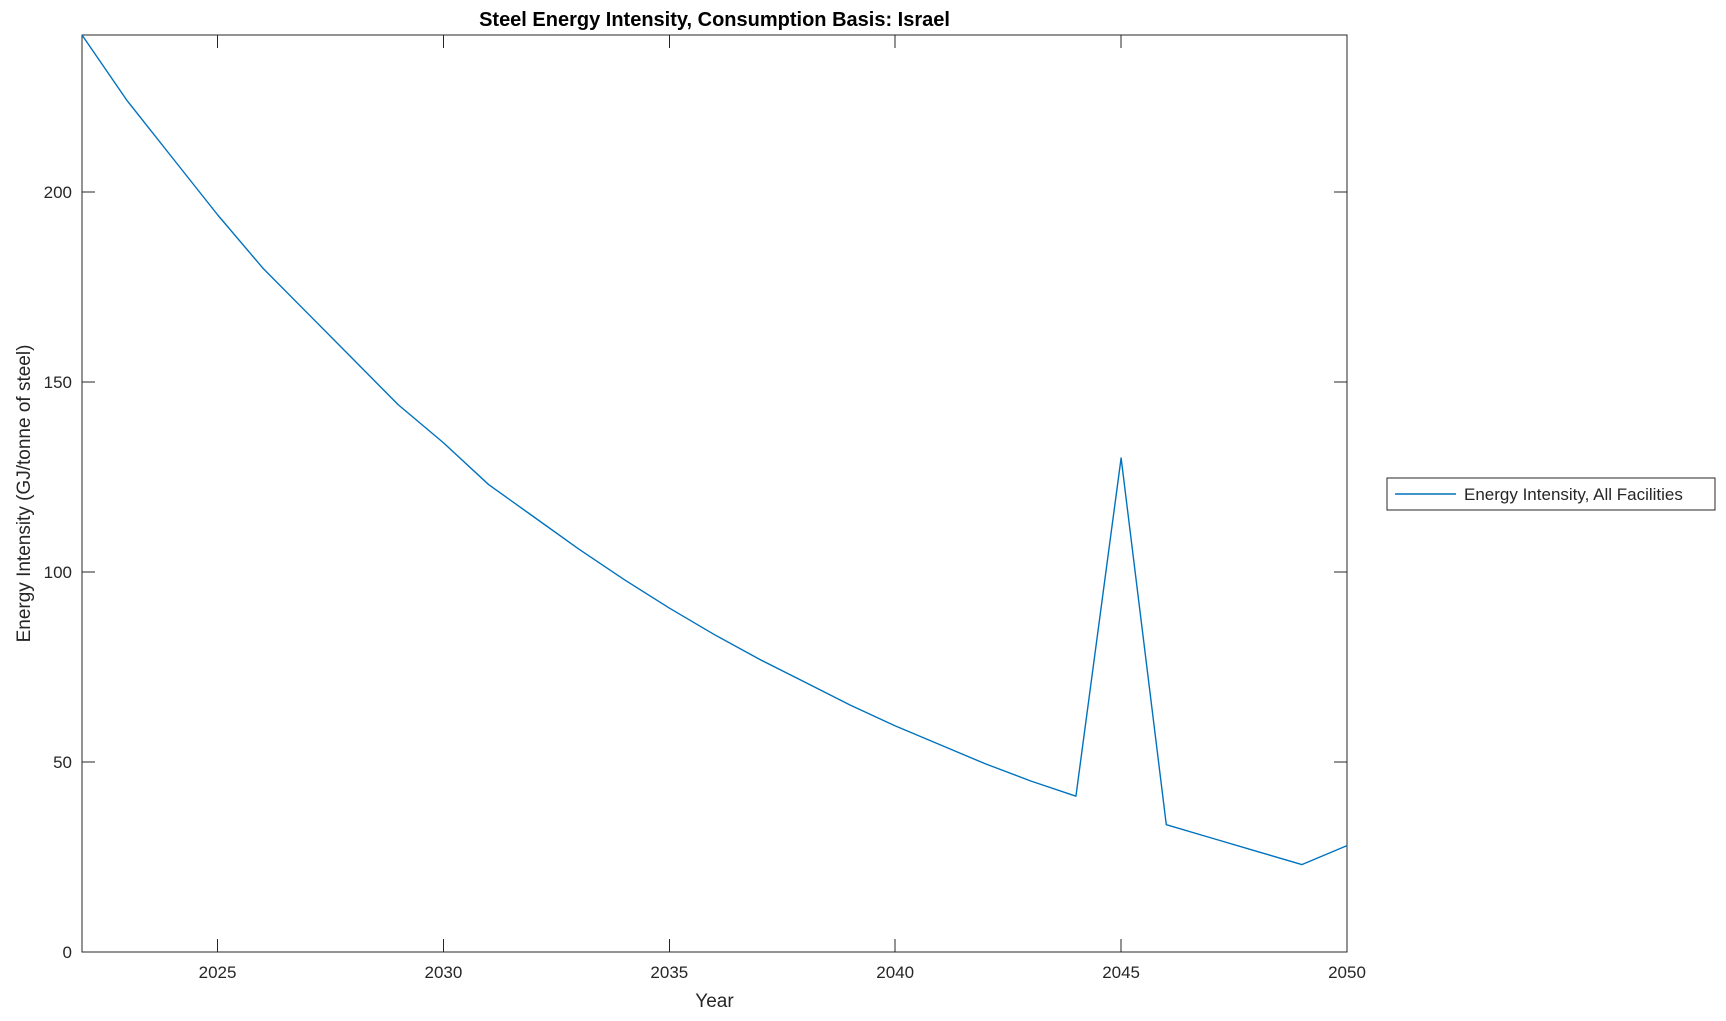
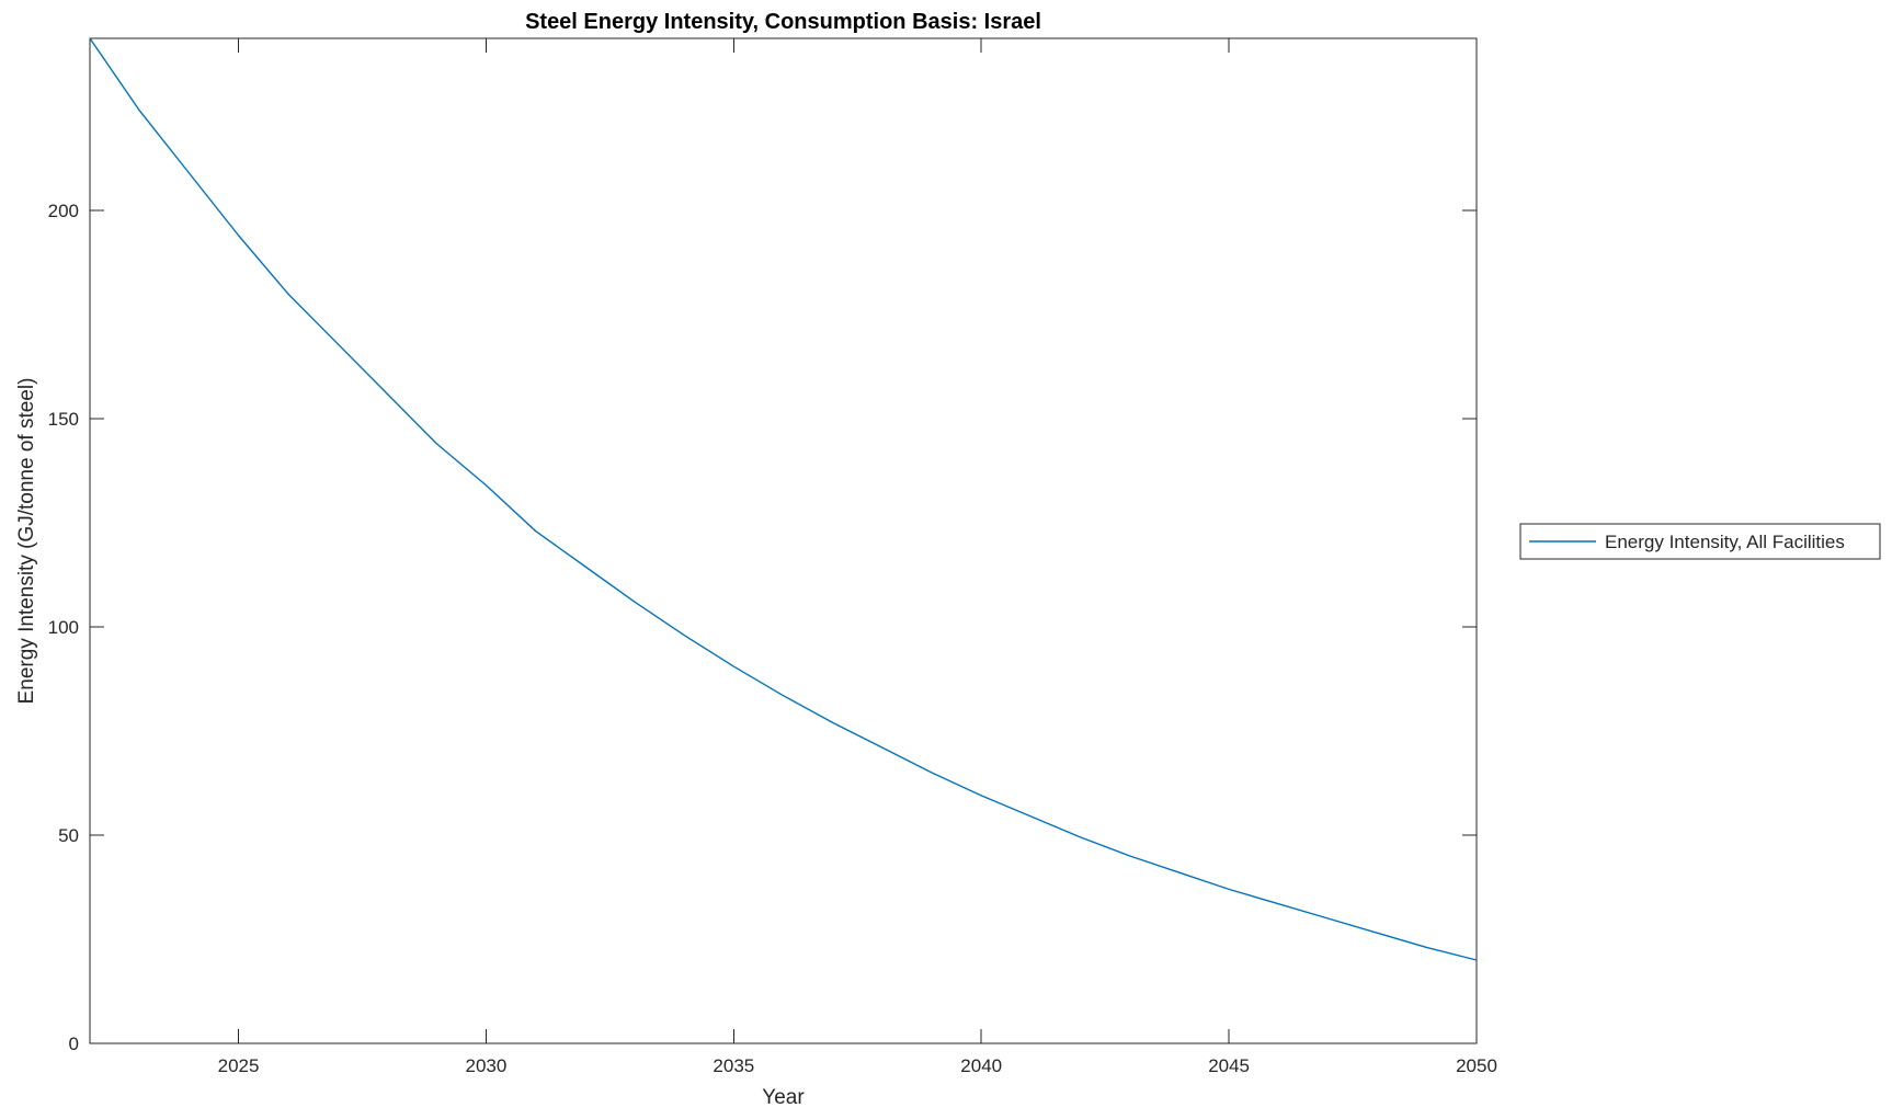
2045: 130 -> 37
2050: 28 -> 20
